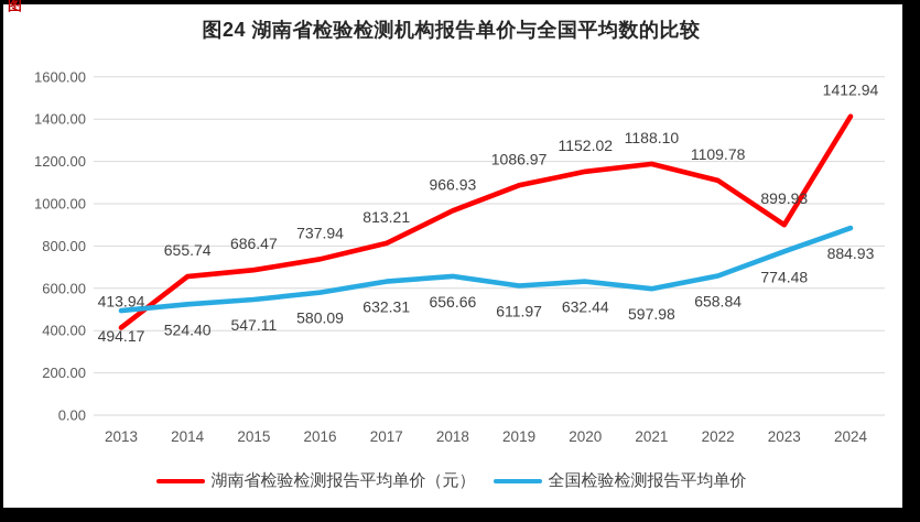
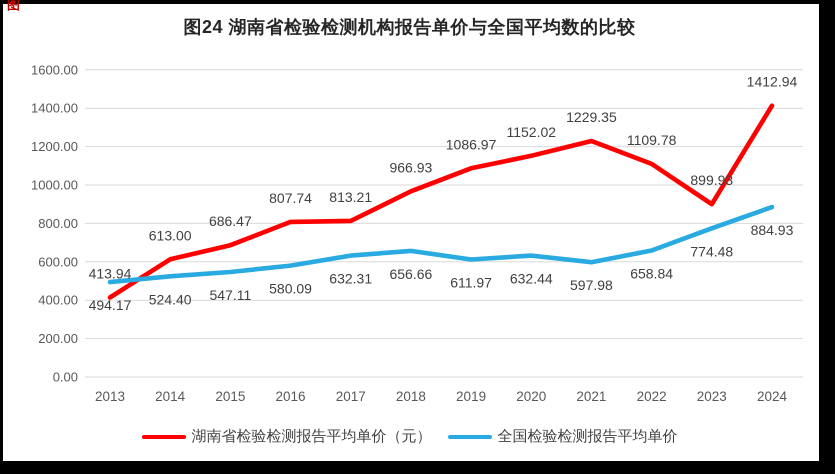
湖南省检验检测报告平均单价（元）/2014: 655.74 -> 613.00
湖南省检验检测报告平均单价（元）/2016: 737.94 -> 807.74
湖南省检验检测报告平均单价（元）/2021: 1188.10 -> 1229.35
